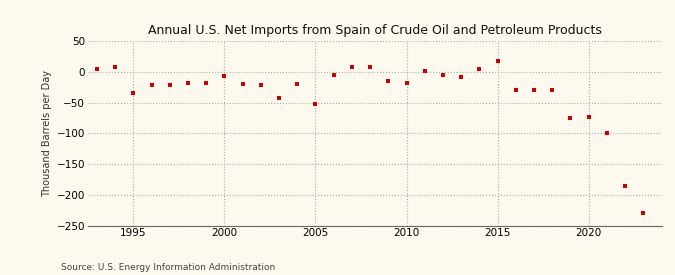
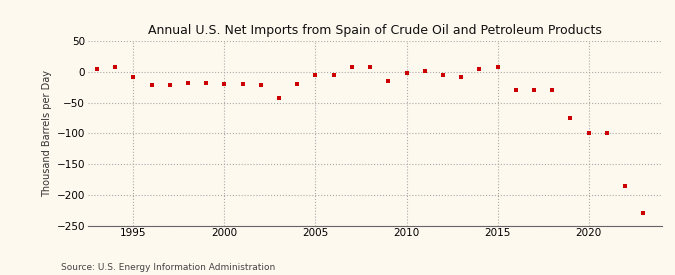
1995: -34 -> -8
2000: -6 -> -20
2005: -52 -> -5
2010: -18 -> -2
2015: 18 -> 8
2020: -74 -> -100
